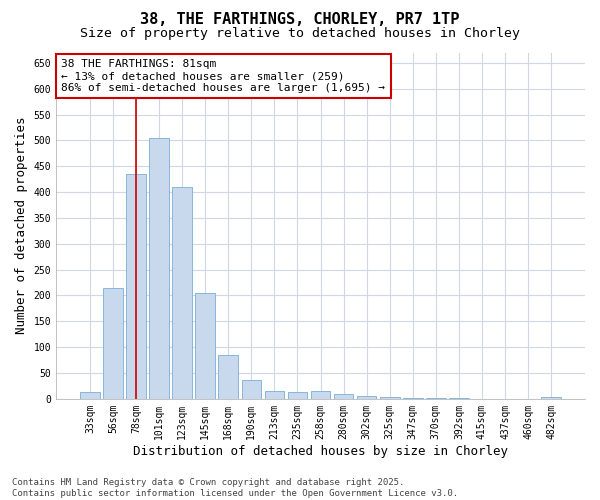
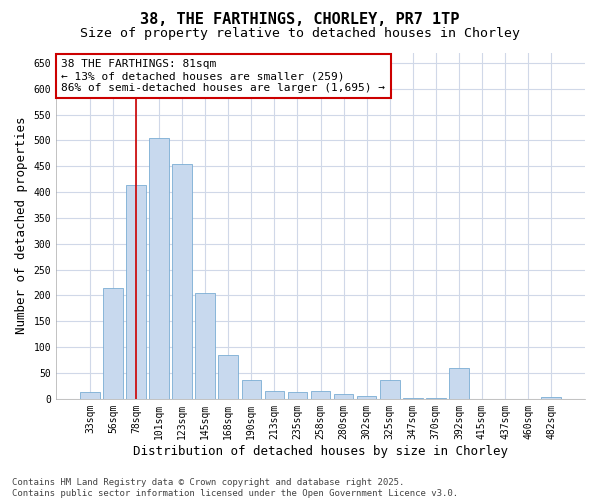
78sqm: 435 -> 414
123sqm: 410 -> 454
325sqm: 3 -> 36
392sqm: 1 -> 60
